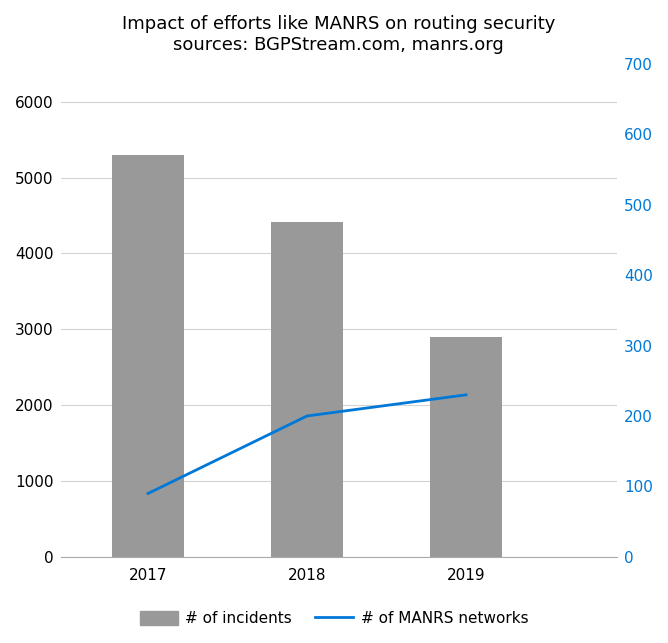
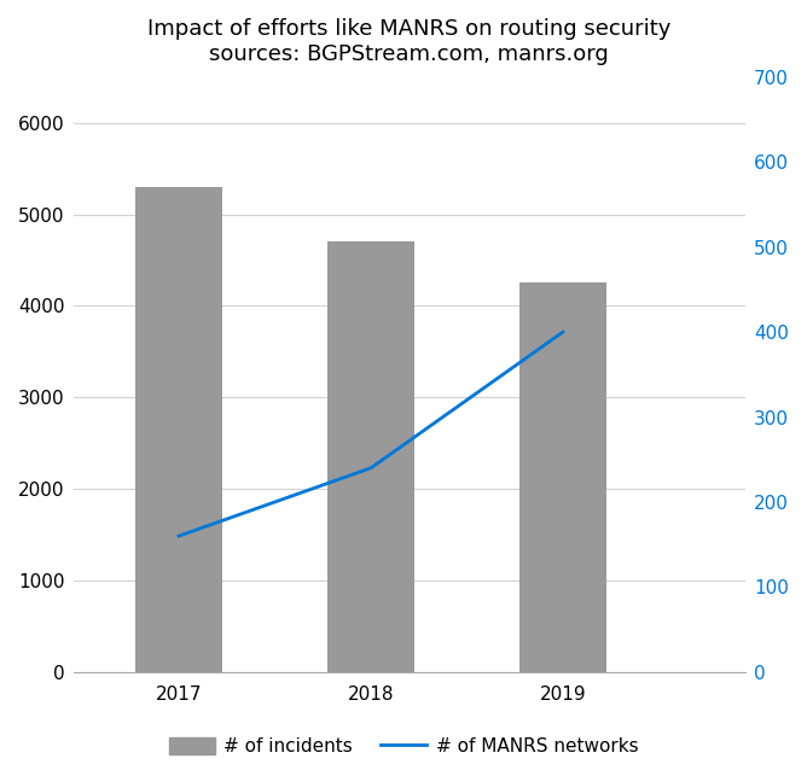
# of MANRS networks/2017: 90 -> 160
# of incidents/2018: 4420 -> 4700
# of MANRS networks/2018: 200 -> 240
# of incidents/2019: 2900 -> 4250
# of MANRS networks/2019: 230 -> 400
